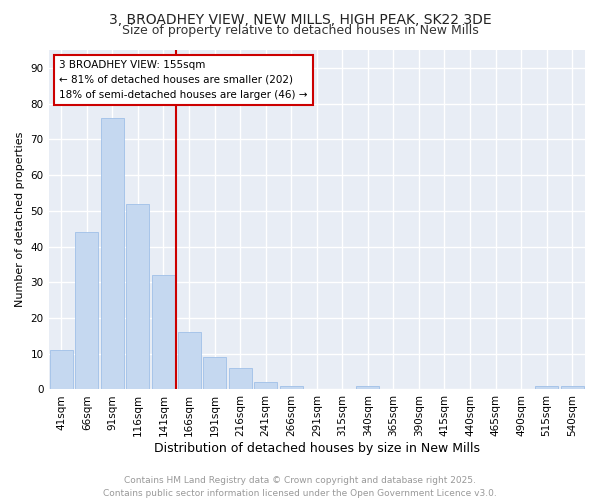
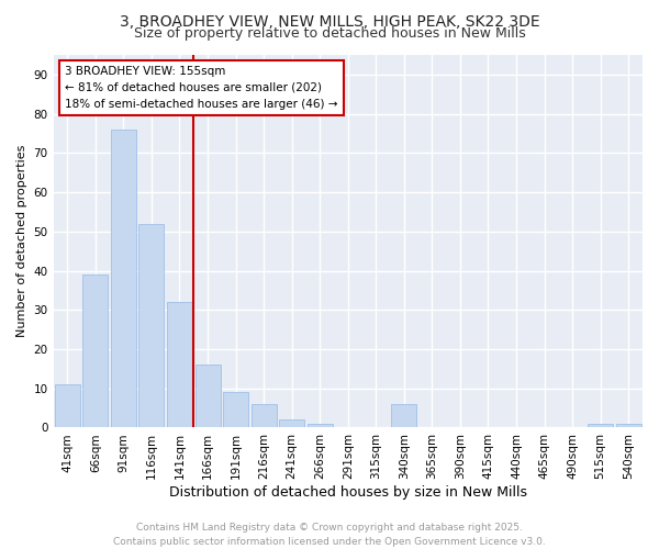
66sqm: 44 -> 39
340sqm: 1 -> 6
